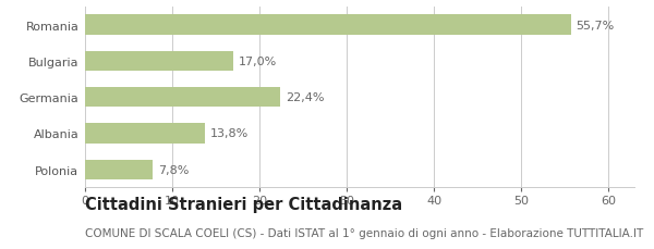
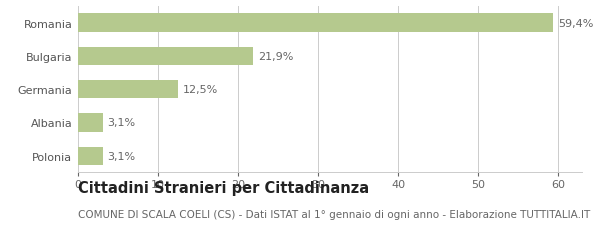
Romania: 55,7% -> 59,4%
Bulgaria: 17,0% -> 21,9%
Germania: 22,4% -> 12,5%
Albania: 13,8% -> 3,1%
Polonia: 7,8% -> 3,1%
